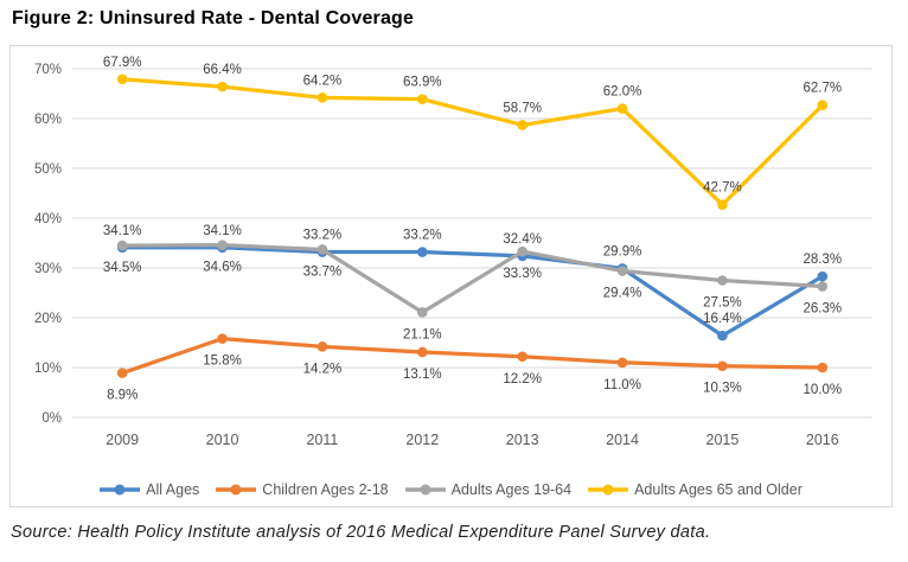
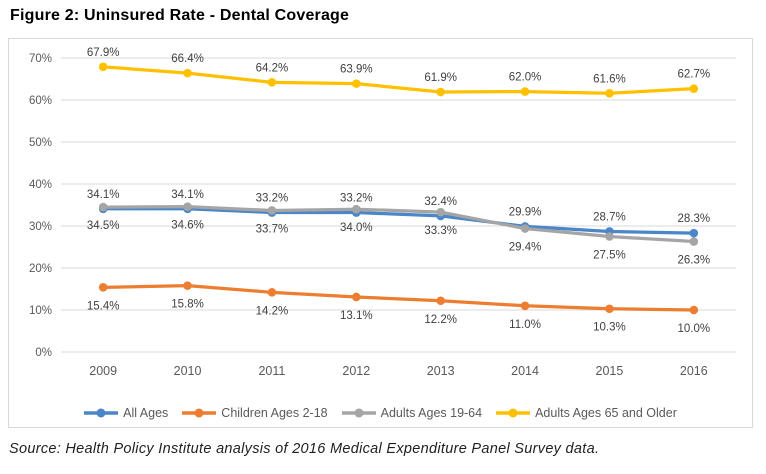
Children Ages 2-18/2009: 8.9% -> 15.4%
Adults Ages 19-64/2012: 21.1% -> 34.0%
Adults Ages 65 and Older/2013: 58.7% -> 61.9%
All Ages/2015: 16.4% -> 28.7%
Adults Ages 65 and Older/2015: 42.7% -> 61.6%
